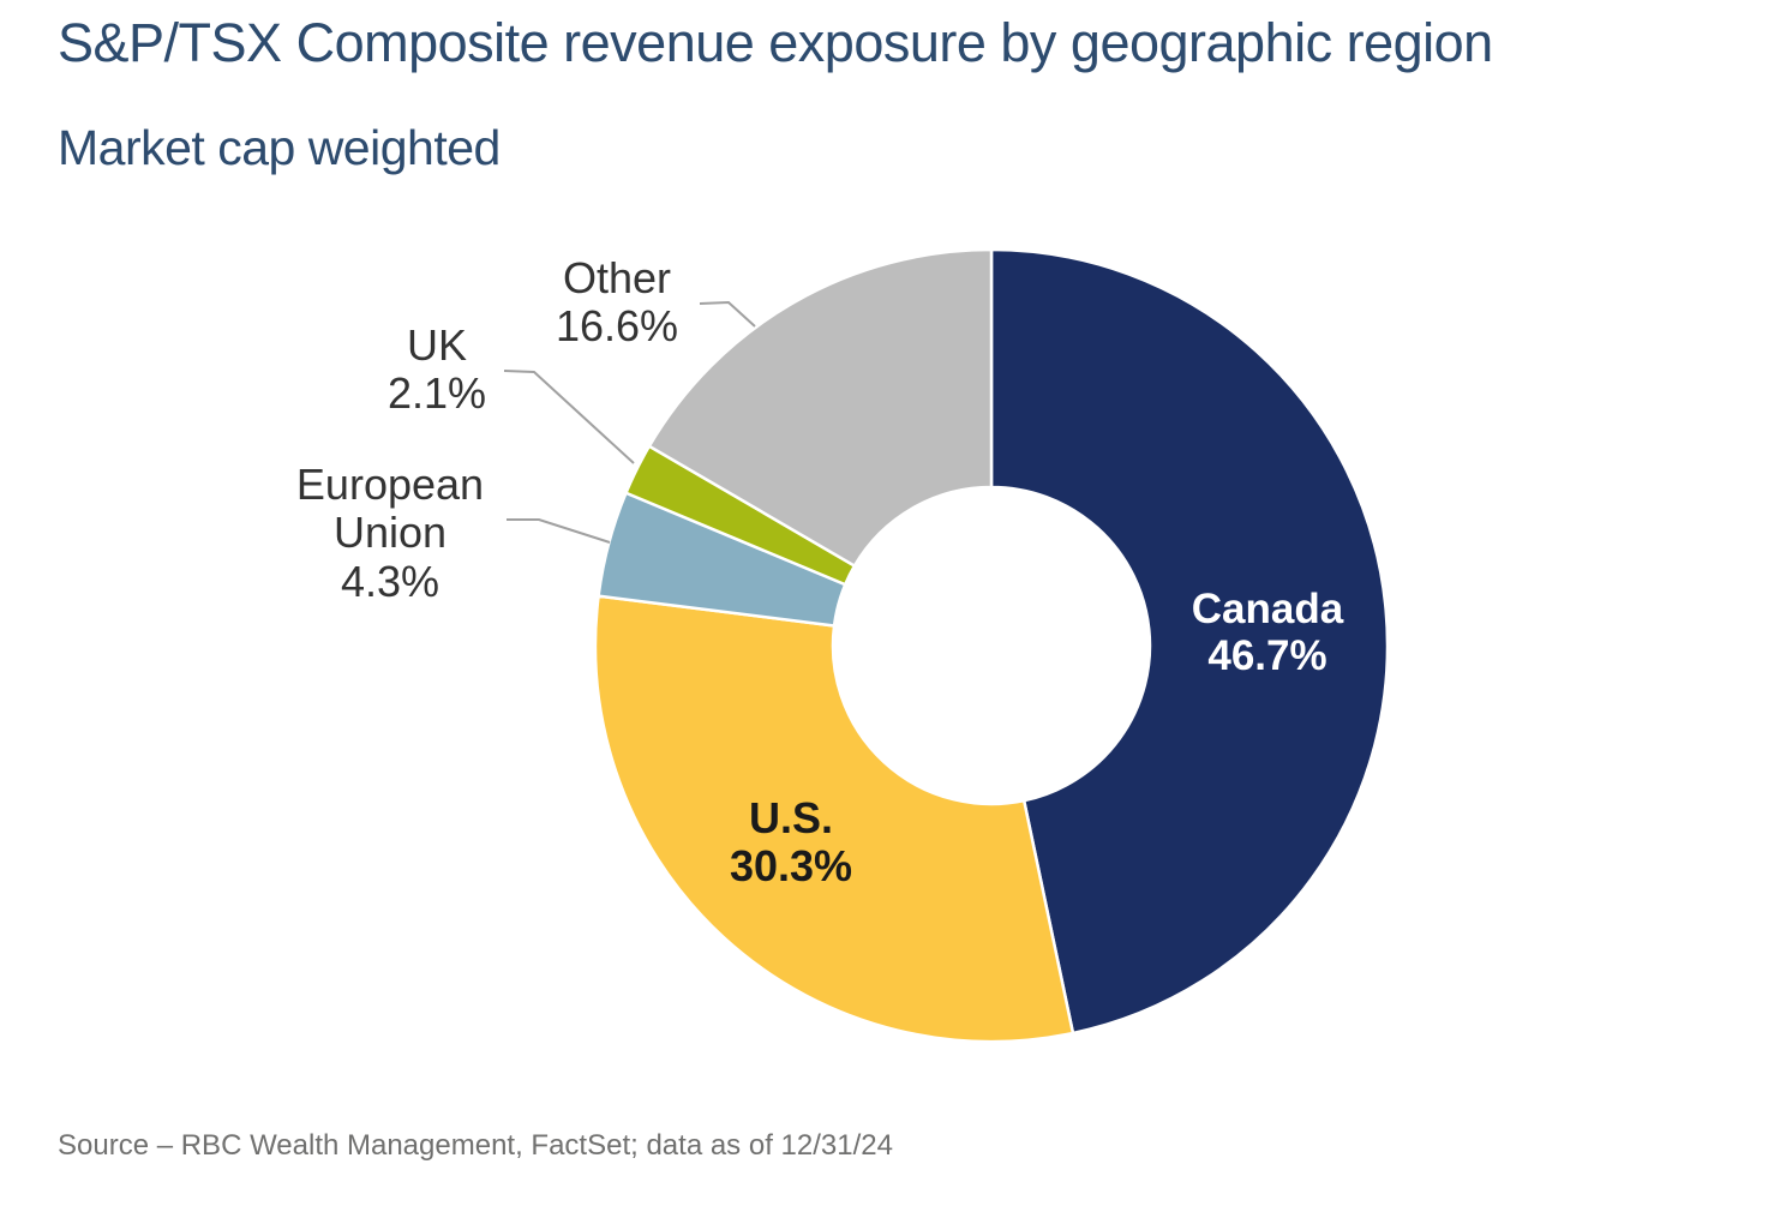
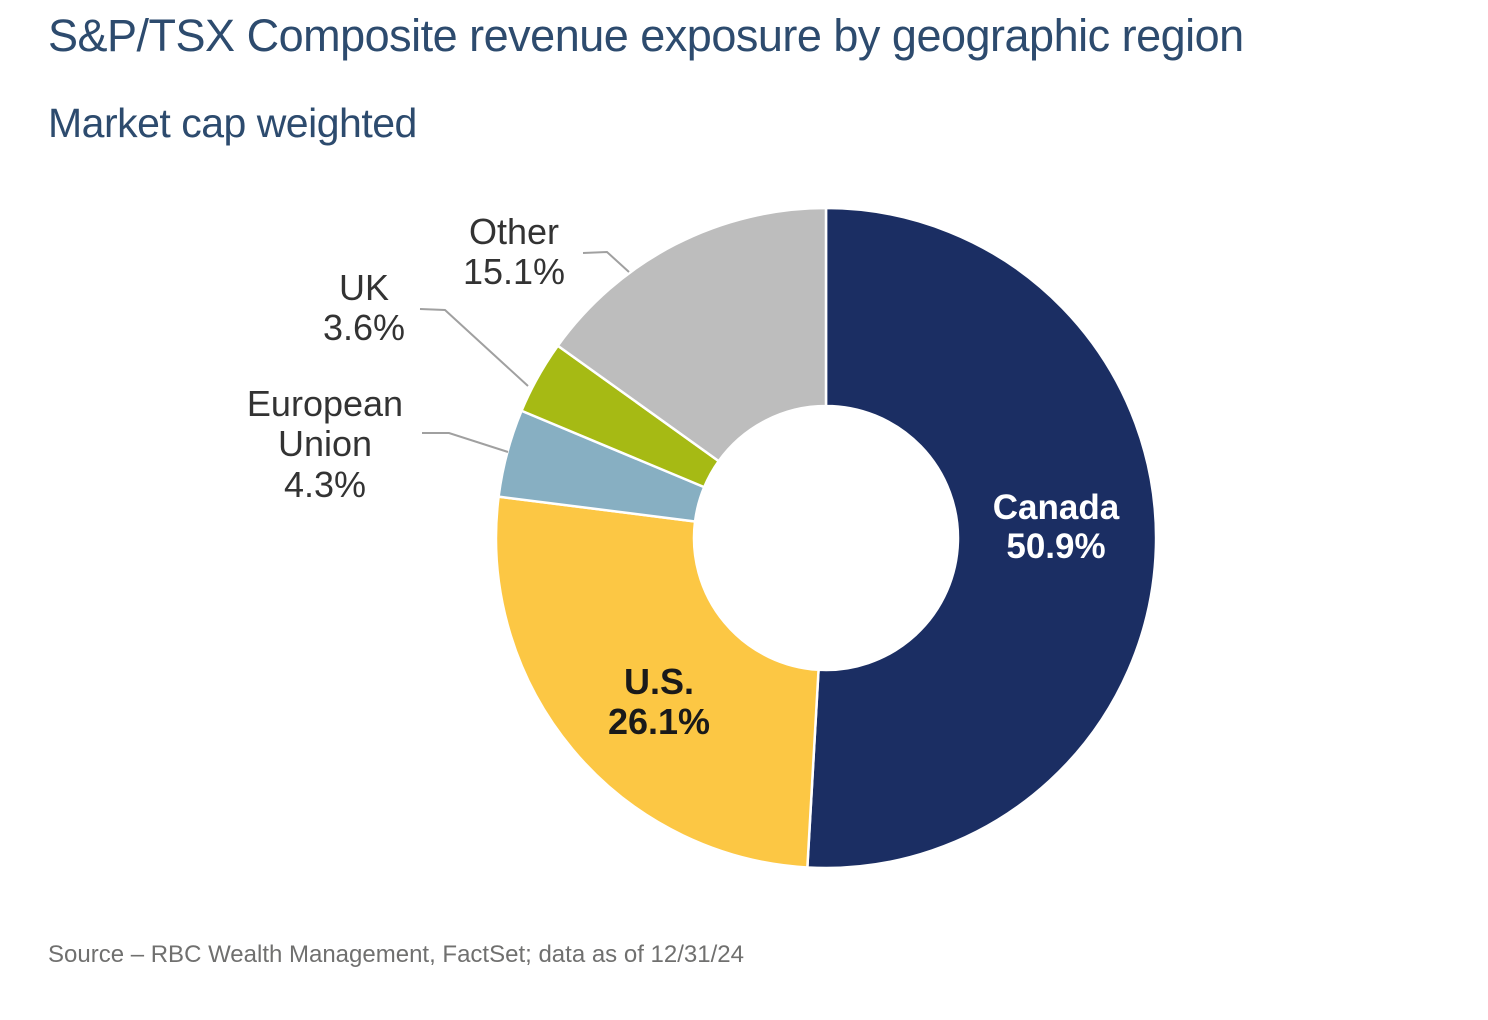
Canada: 46.7% -> 50.9%
U.S.: 30.3% -> 26.1%
UK: 2.1% -> 3.6%
Other: 16.6% -> 15.1%
